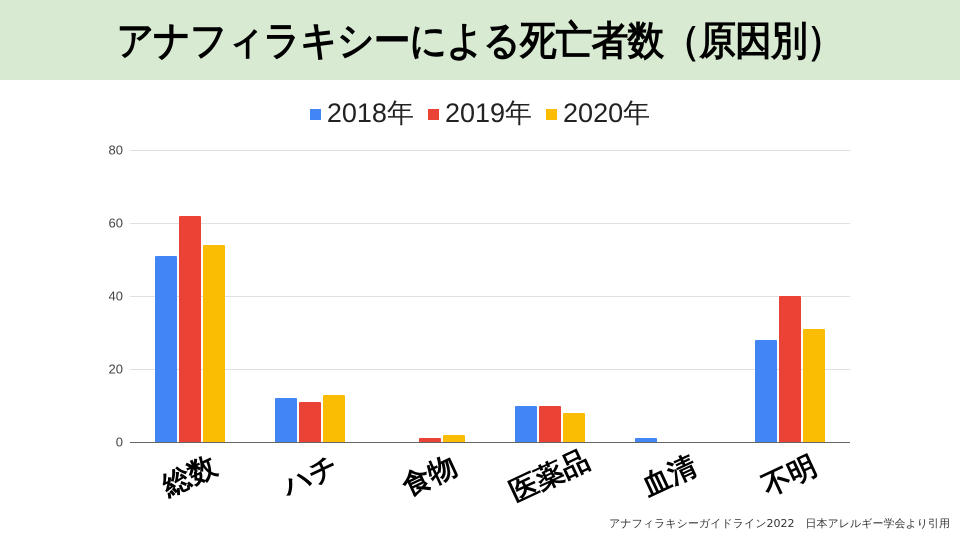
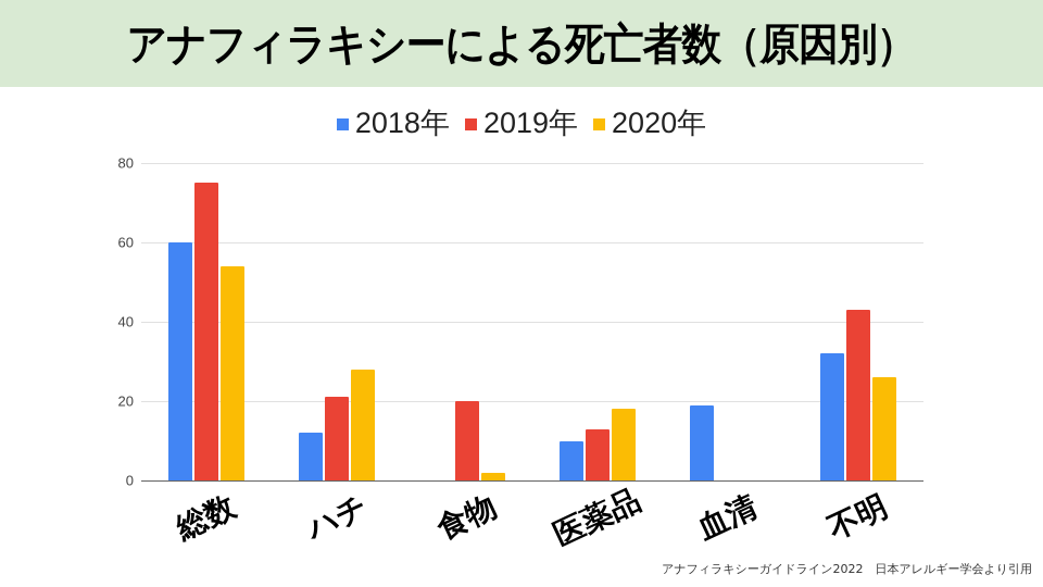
2018年/総数: 51 -> 60
2019年/総数: 62 -> 75
2019年/ハチ: 11 -> 21
2020年/ハチ: 13 -> 28
2019年/食物: 1 -> 20
2019年/医薬品: 10 -> 13
2020年/医薬品: 8 -> 18
2018年/血清: 1 -> 19
2018年/不明: 28 -> 32
2019年/不明: 40 -> 43
2020年/不明: 31 -> 26
